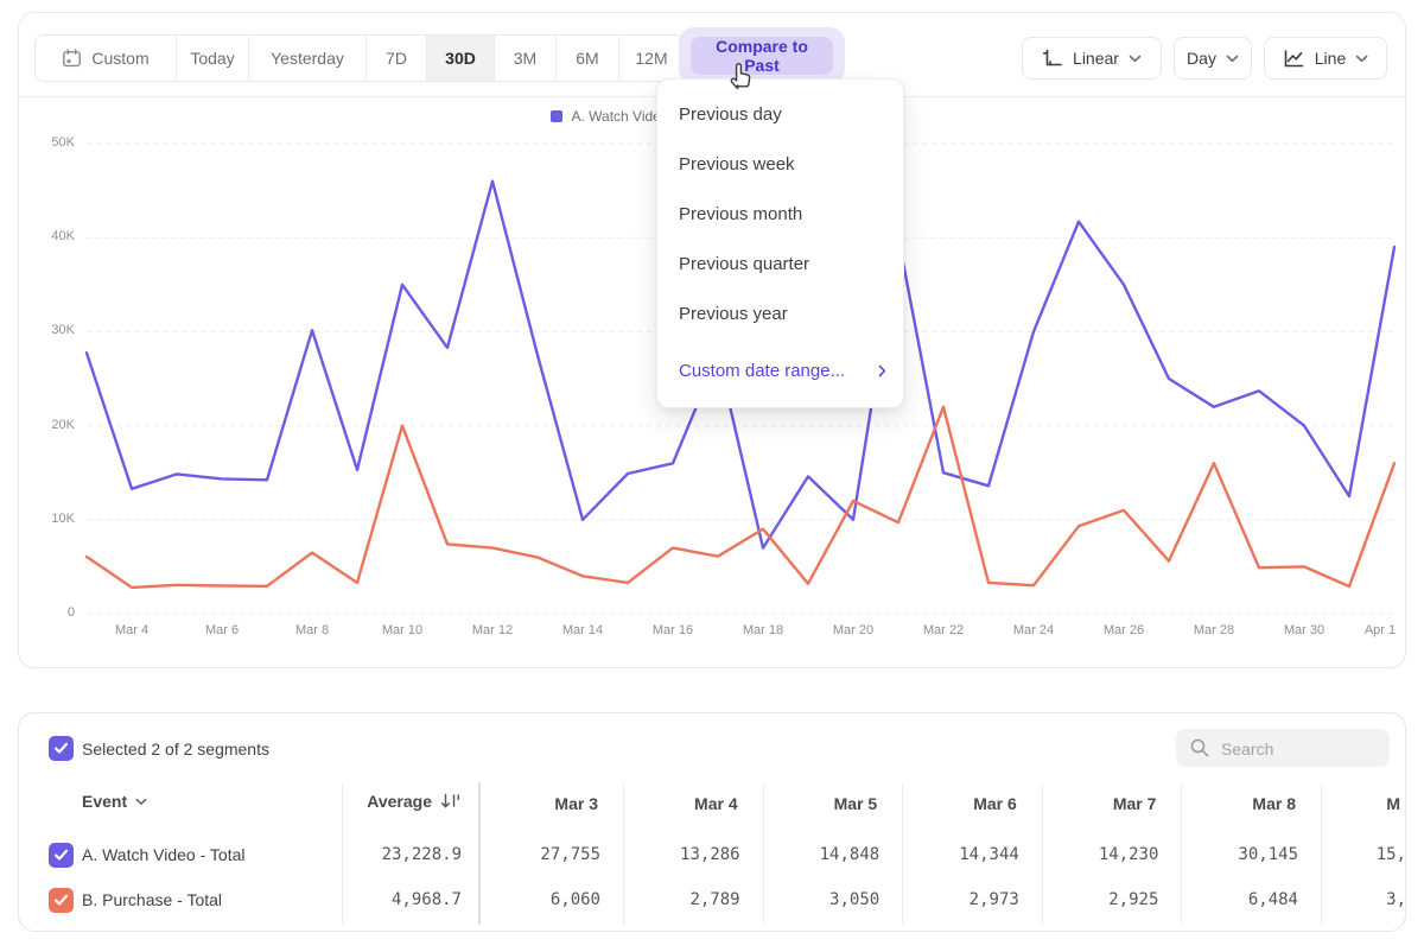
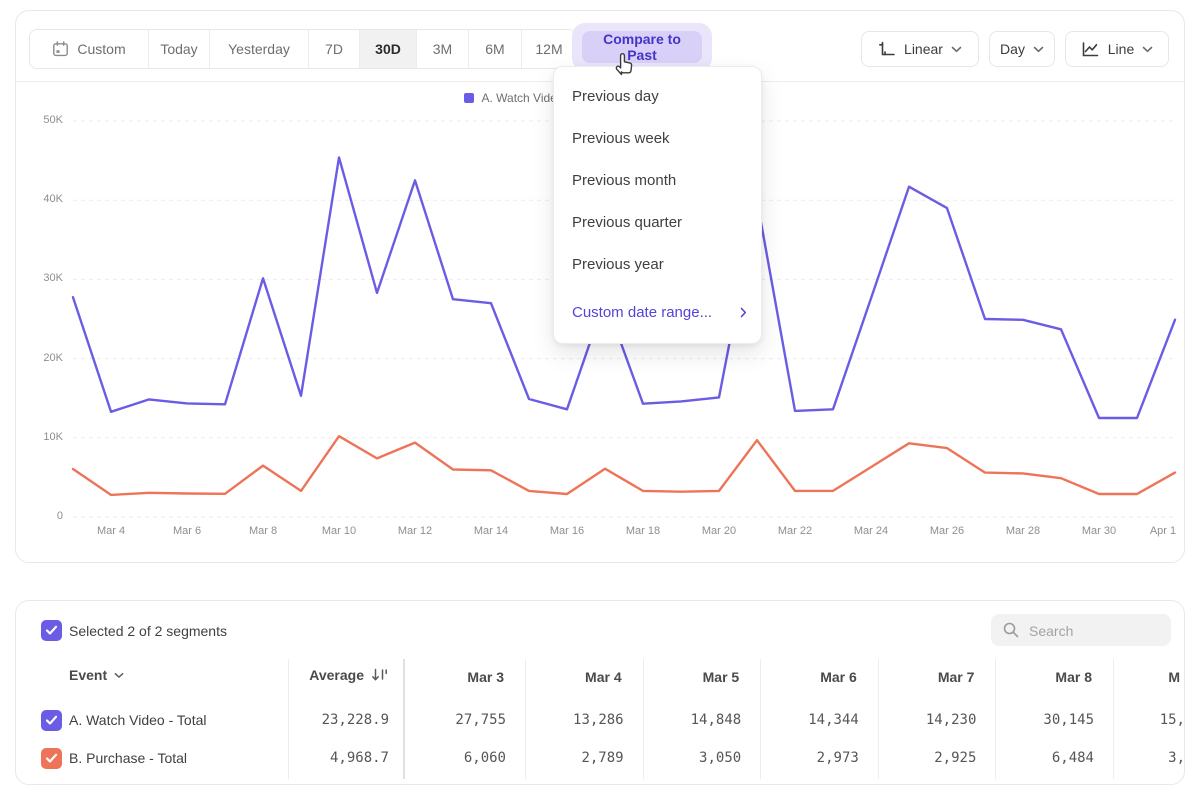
A. Watch Video - Total/Mar 10: 35K -> 45K
B. Purchase - Total/Mar 10: 20K -> 10K
A. Watch Video - Total/Mar 12: 46K -> 42K
B. Purchase - Total/Mar 12: 7K -> 9K
A. Watch Video - Total/Mar 14: 10K -> 27K
B. Purchase - Total/Mar 14: 4K -> 6K
A. Watch Video - Total/Mar 16: 16K -> 14K
B. Purchase - Total/Mar 16: 7K -> 3K
A. Watch Video - Total/Mar 18: 7K -> 14K
B. Purchase - Total/Mar 18: 9K -> 3K
A. Watch Video - Total/Mar 20: 10K -> 15K
B. Purchase - Total/Mar 20: 12K -> 3K
A. Watch Video - Total/Mar 22: 15K -> 13K
B. Purchase - Total/Mar 22: 22K -> 3K
A. Watch Video - Total/Mar 24: 30K -> 28K
B. Purchase - Total/Mar 24: 3K -> 6K
A. Watch Video - Total/Mar 26: 35K -> 39K
B. Purchase - Total/Mar 26: 11K -> 9K
A. Watch Video - Total/Mar 28: 22K -> 25K
B. Purchase - Total/Mar 28: 16K -> 6K
A. Watch Video - Total/Mar 30: 20K -> 12K
B. Purchase - Total/Mar 30: 5K -> 3K
A. Watch Video - Total/Apr 1: 39K -> 25K
B. Purchase - Total/Apr 1: 16K -> 6K
